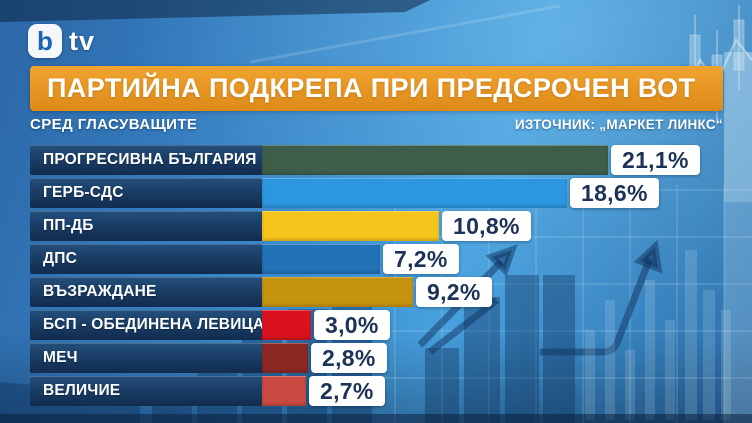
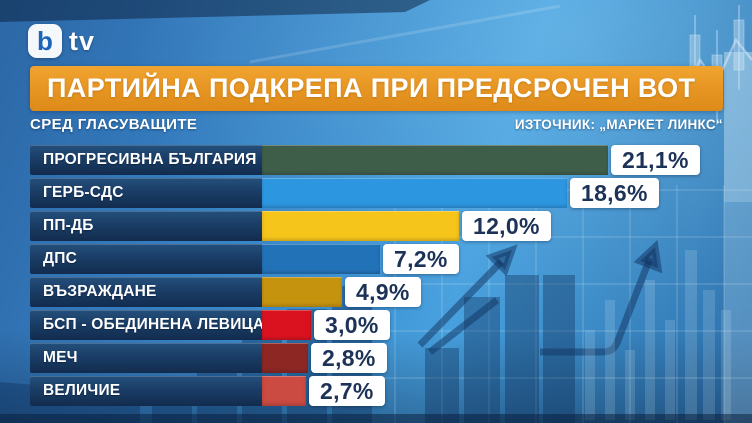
ПП-ДБ: 10,8% -> 12,0%
ВЪЗРАЖДАНЕ: 9,2% -> 4,9%
